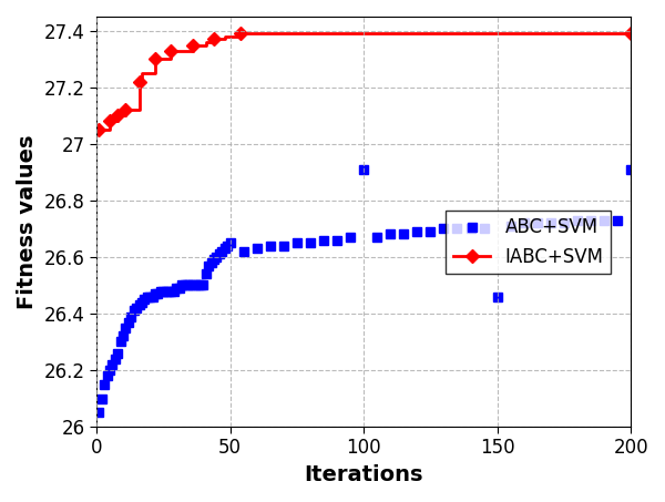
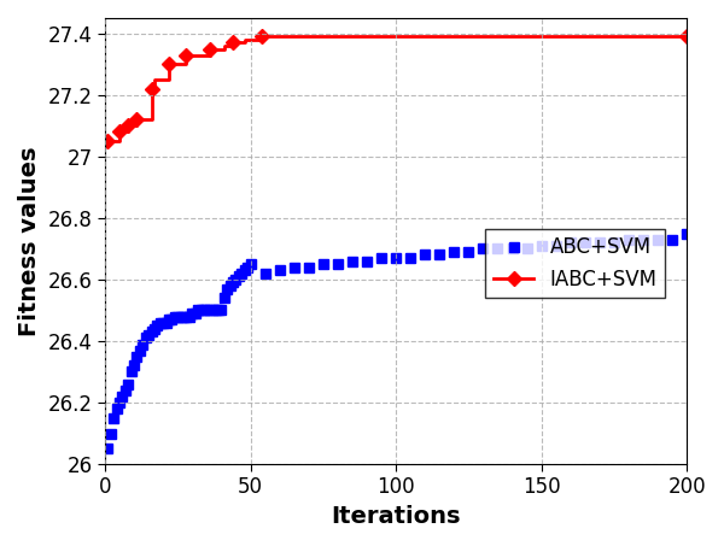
ABC+SVM/100: 26.91 -> 26.67
ABC+SVM/150: 26.46 -> 26.71
ABC+SVM/200: 26.91 -> 26.75
